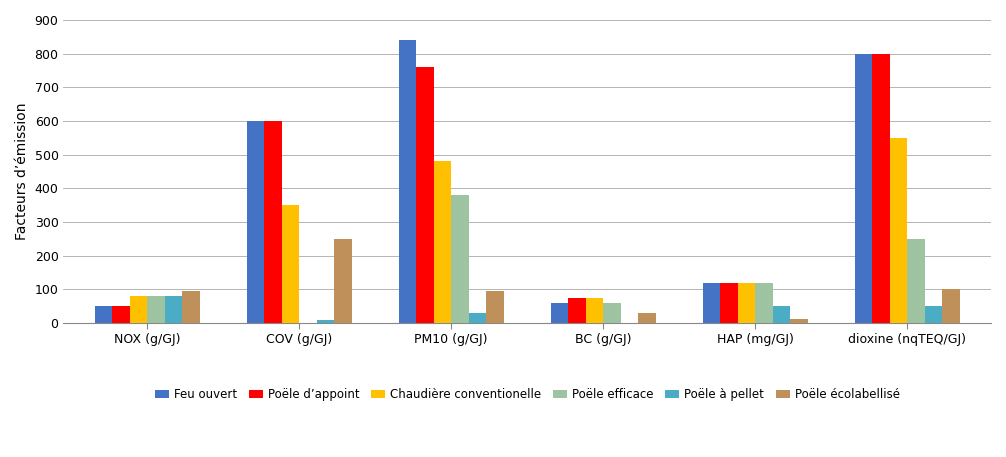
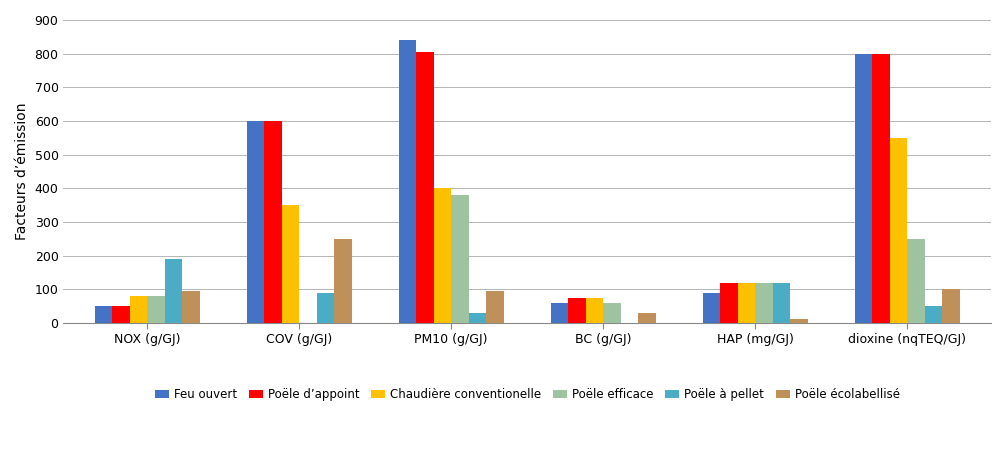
Poële à pellet/NOX (g/GJ): 80 -> 190
Poële à pellet/COV (g/GJ): 10 -> 90
Poële d’appoint/PM10 (g/GJ): 760 -> 805
Chaudière conventionelle/PM10 (g/GJ): 480 -> 400
Feu ouvert/HAP (mg/GJ): 120 -> 90
Poële à pellet/HAP (mg/GJ): 50 -> 120
